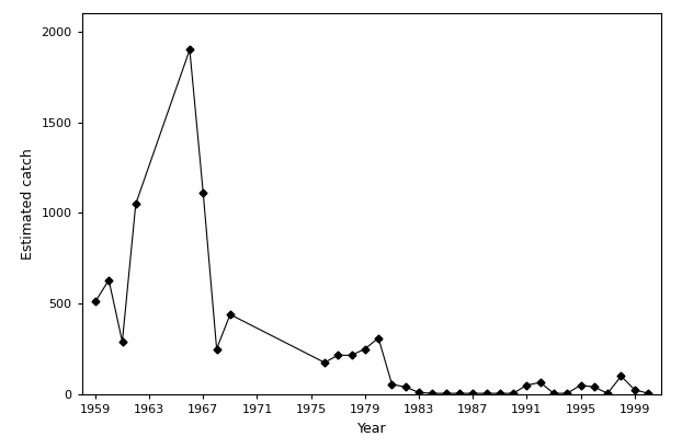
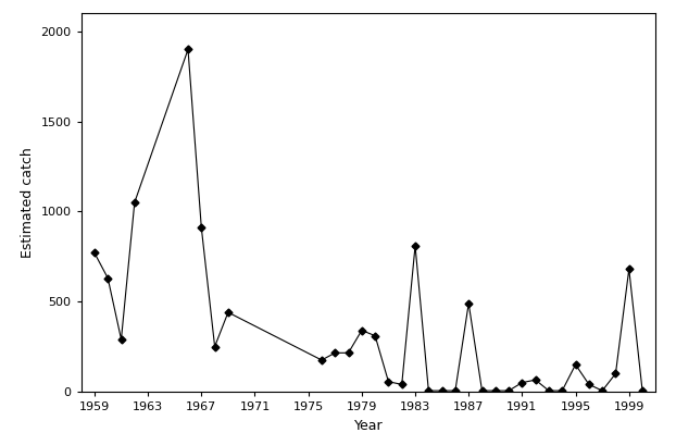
1959: 510 -> 770
1967: 1110 -> 910
1979: 250 -> 340
1983: 10 -> 810
1987: 0 -> 490
1995: 50 -> 150
1999: 20 -> 680
